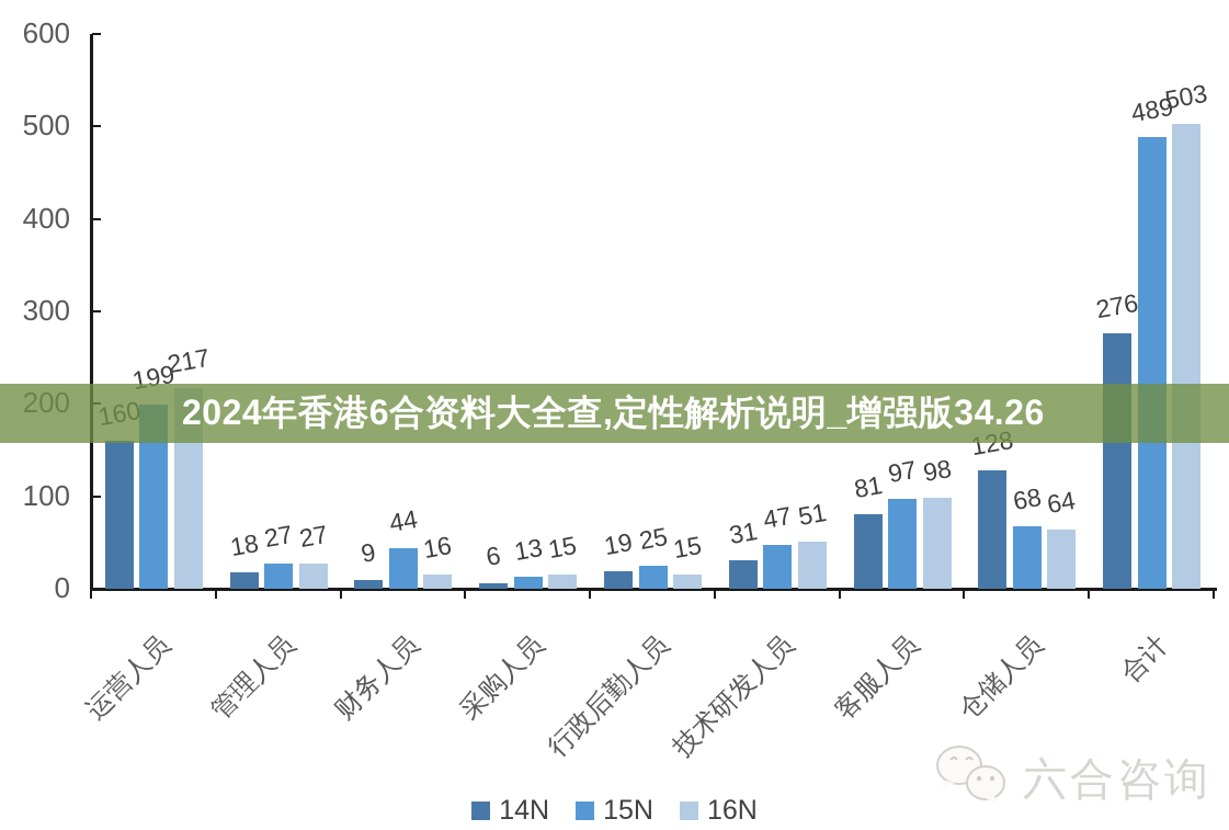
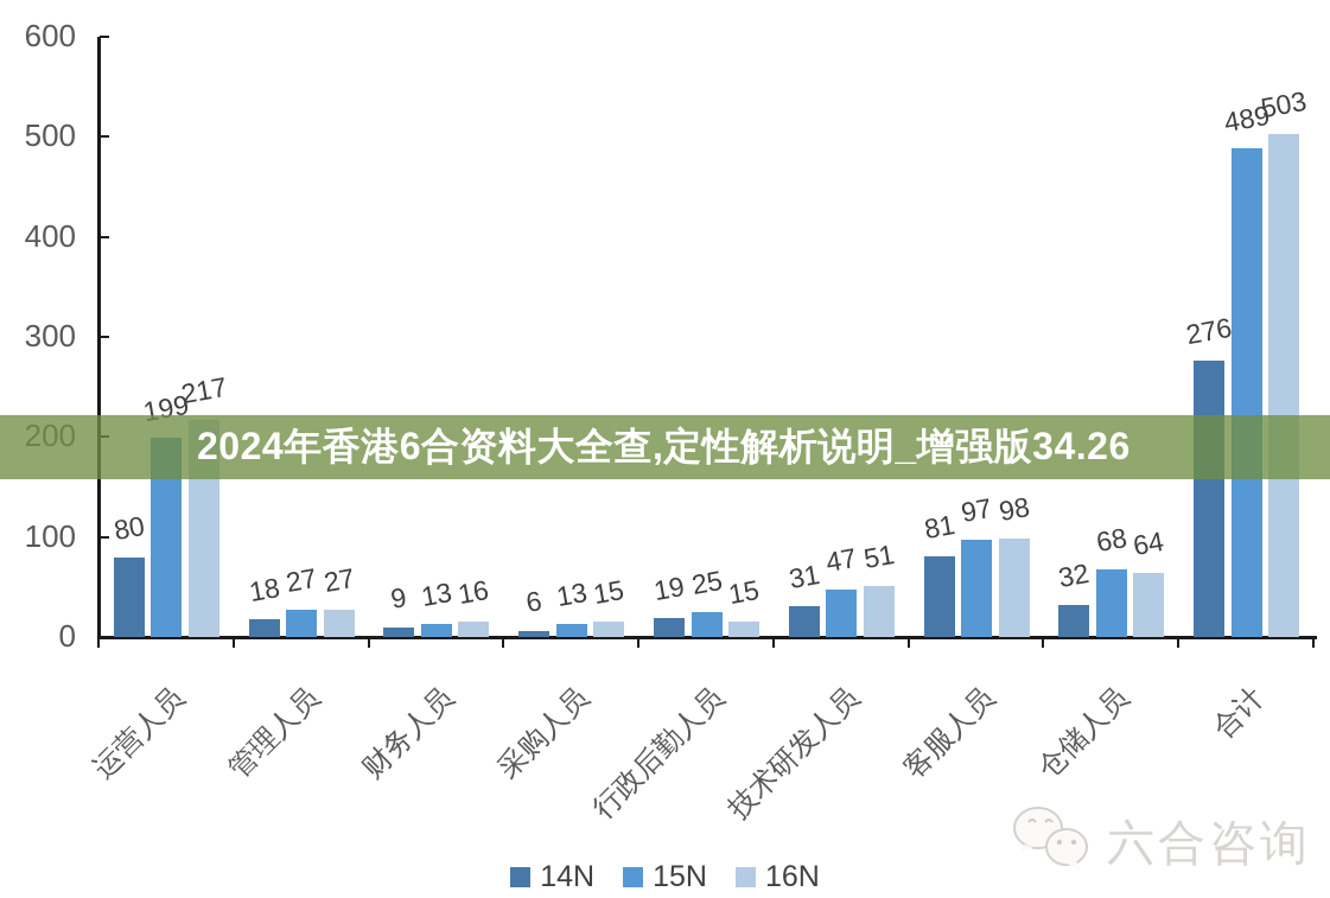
14N/运营人员: 160 -> 80
15N/财务人员: 44 -> 13
14N/仓储人员: 128 -> 32
